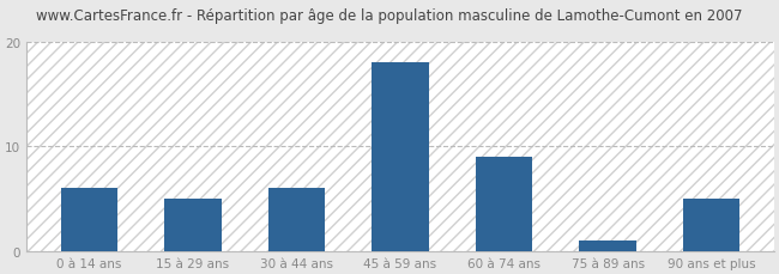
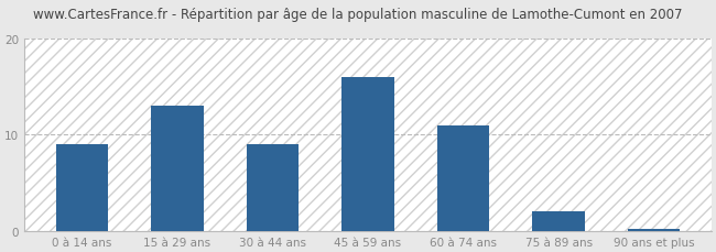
0 à 14 ans: 6.0 -> 9.0
15 à 29 ans: 5.0 -> 13.0
30 à 44 ans: 6.0 -> 9.0
45 à 59 ans: 18.0 -> 16.0
60 à 74 ans: 9.0 -> 11.0
75 à 89 ans: 1.0 -> 2.0
90 ans et plus: 5.0 -> 0.2
